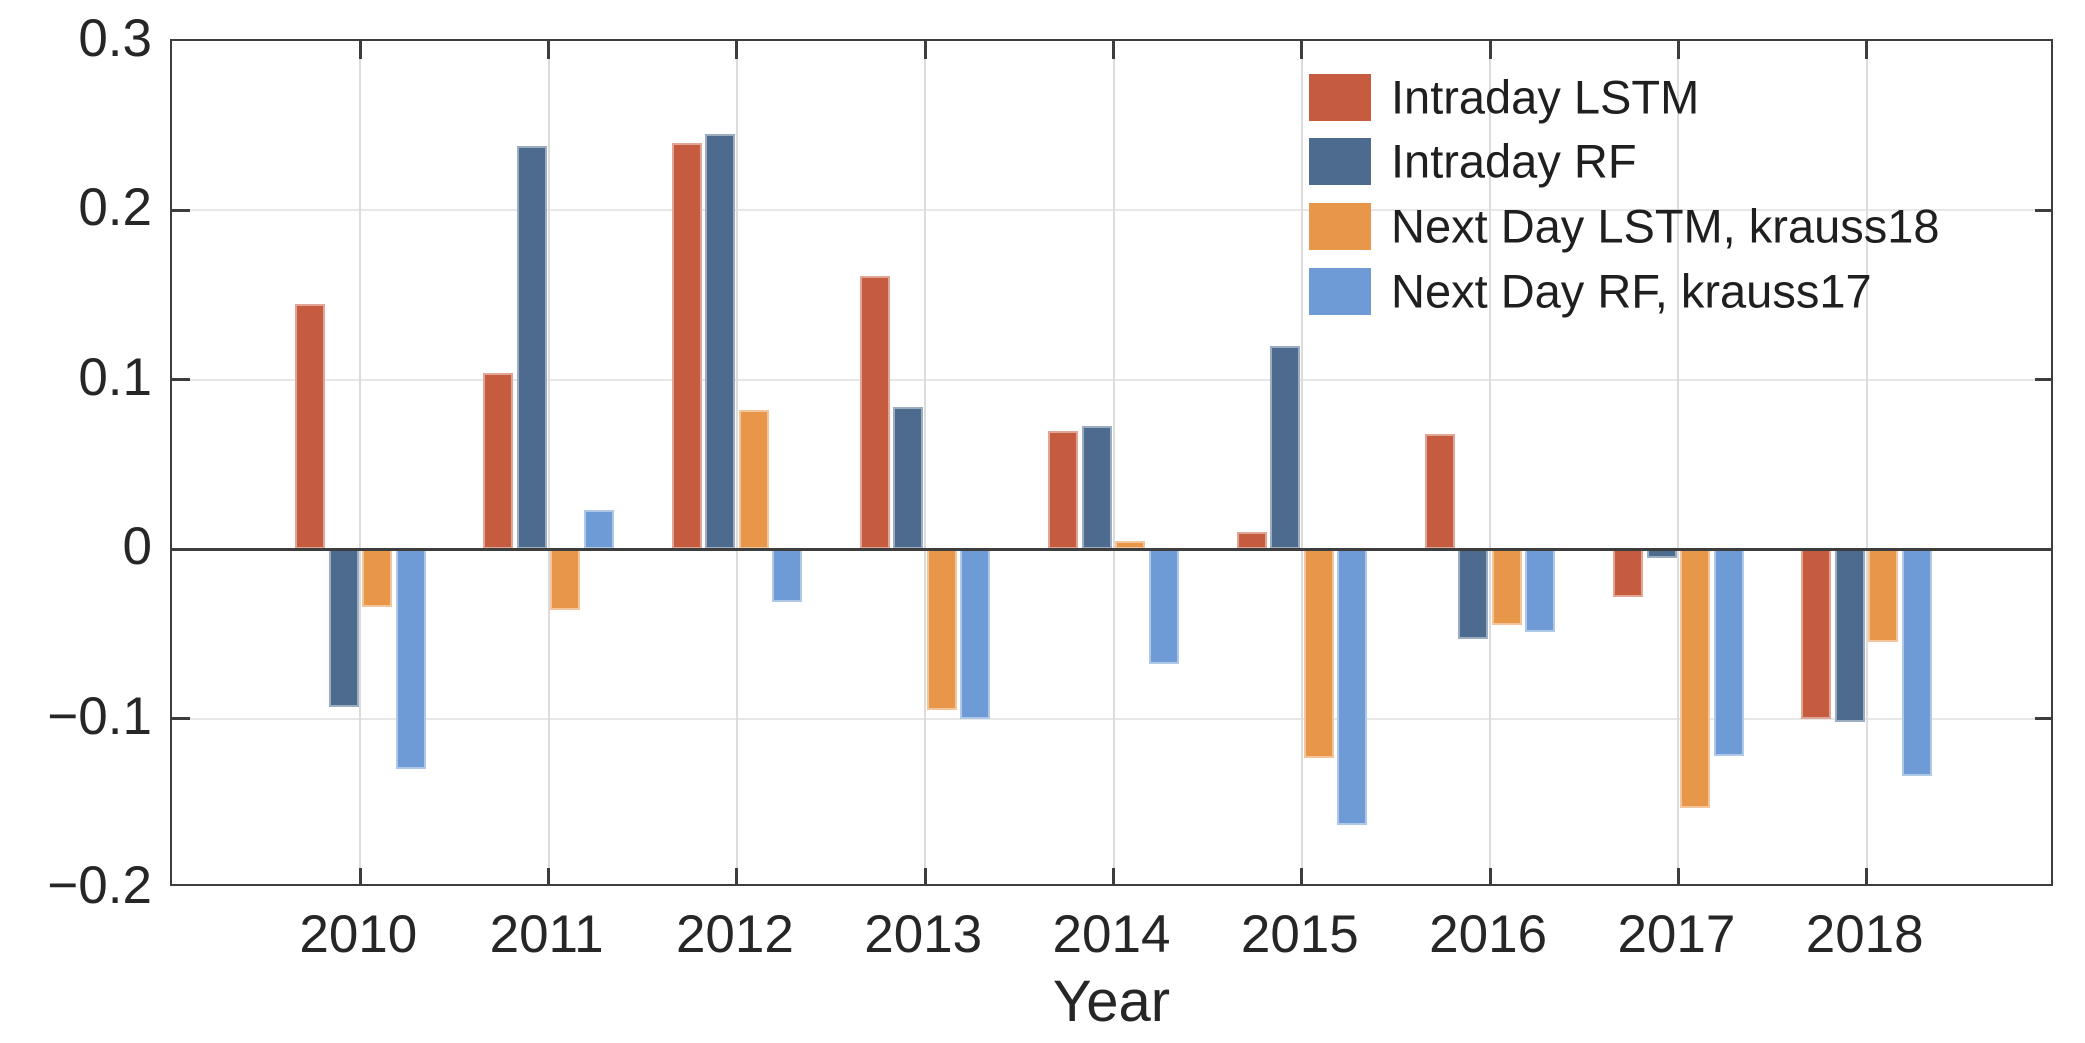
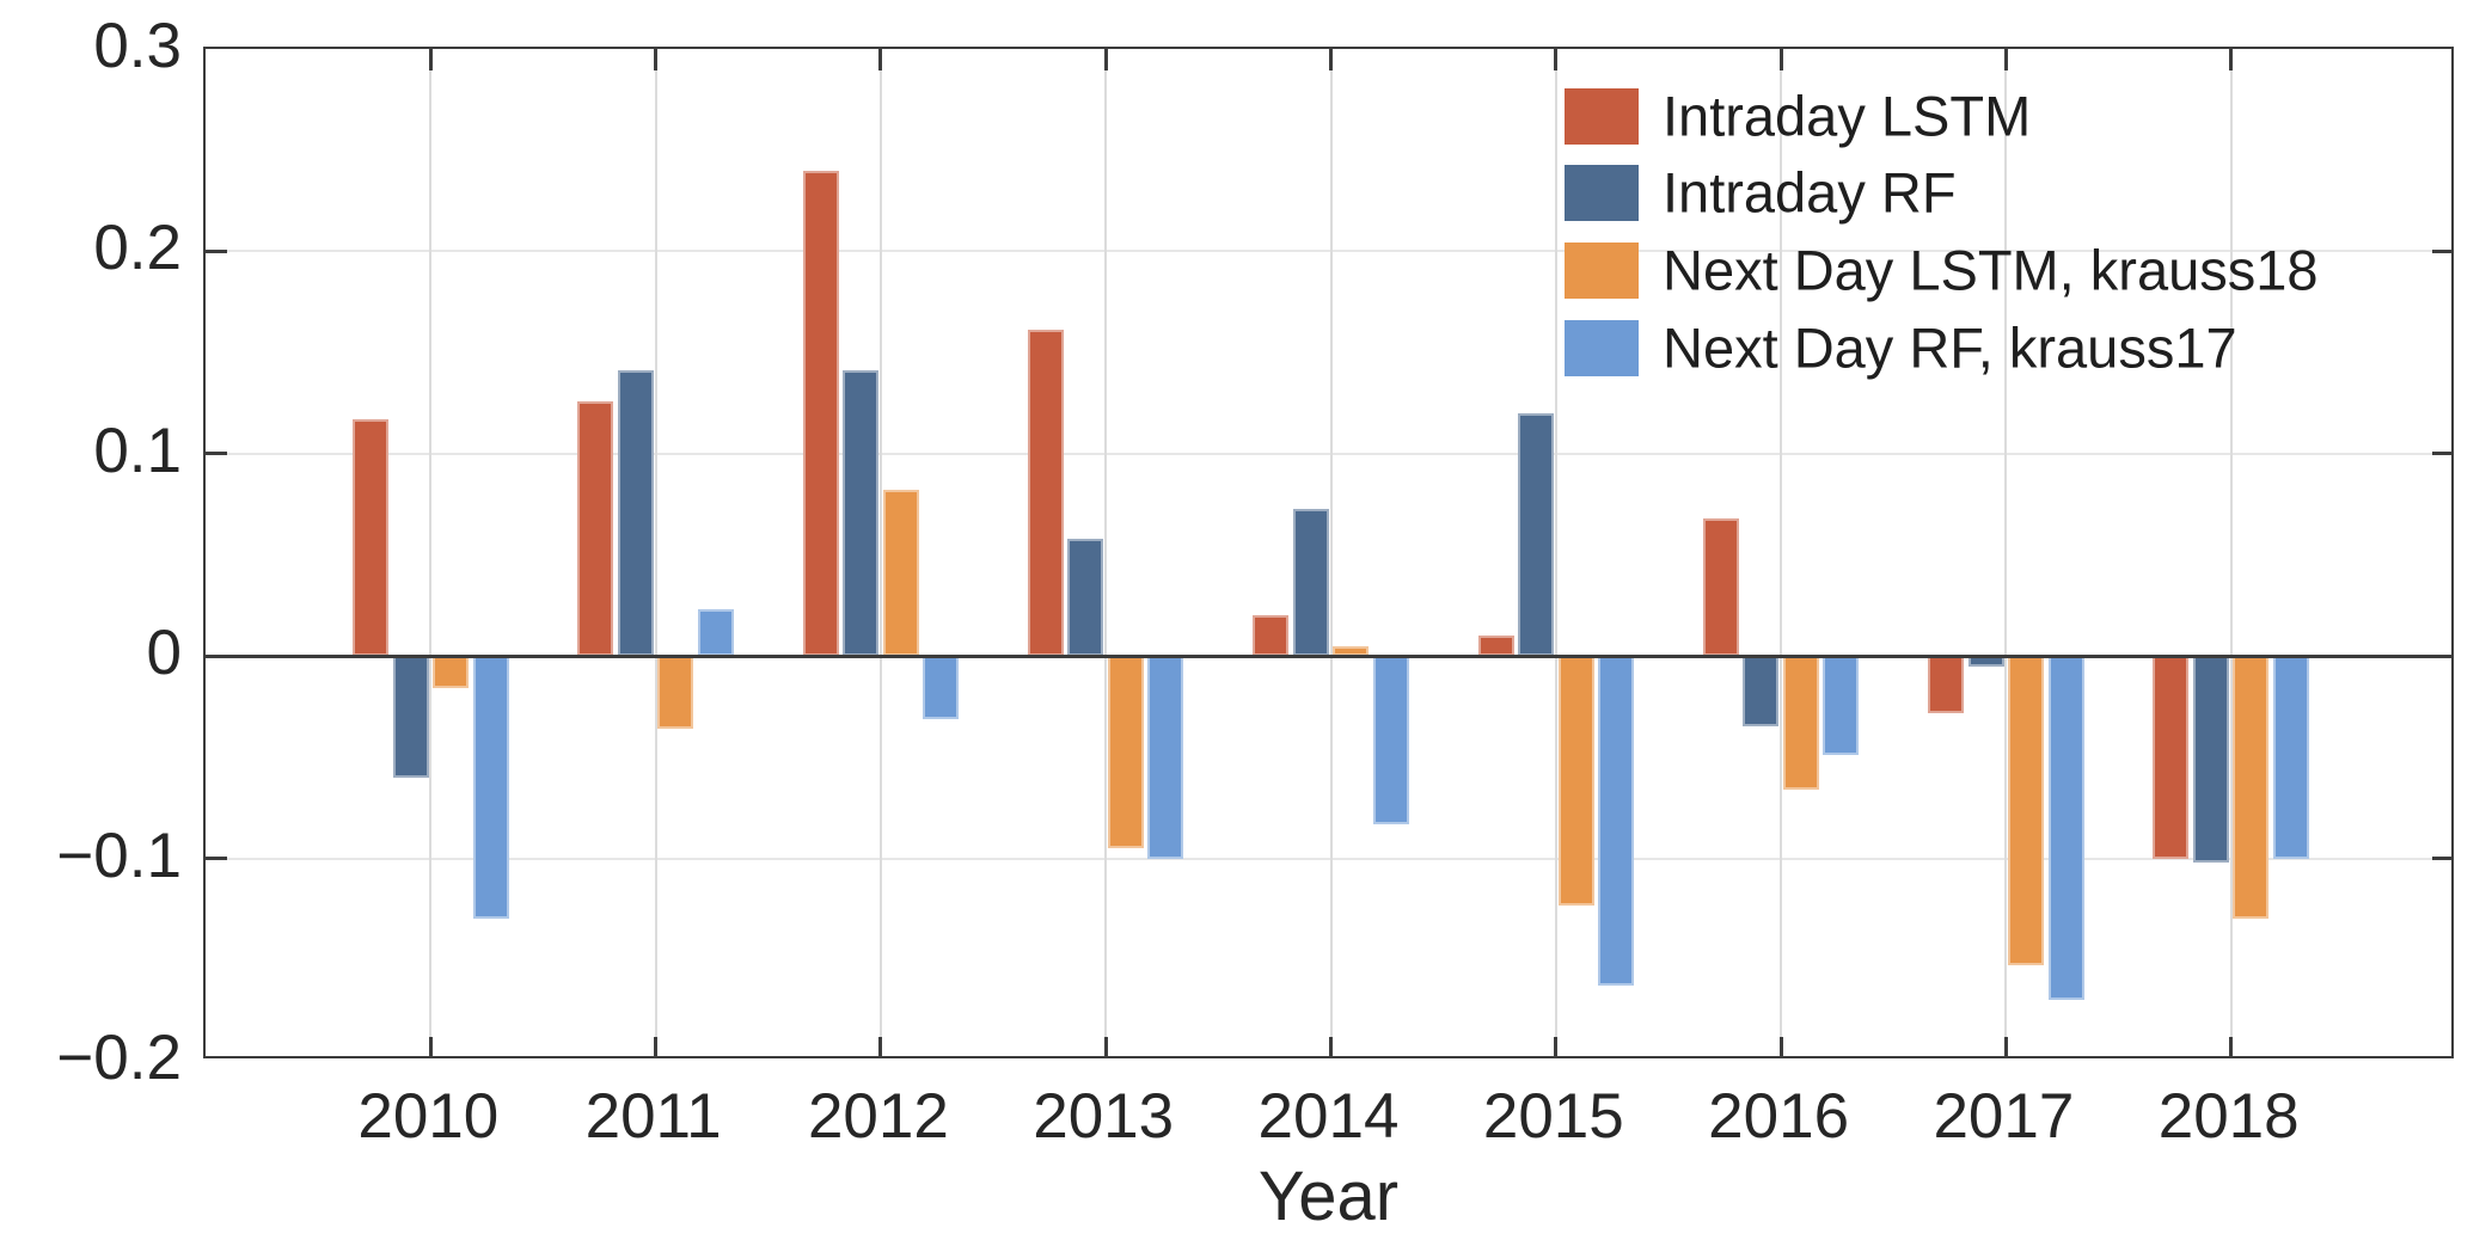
Intraday LSTM/2010: 0.145 -> 0.117
Intraday RF/2010: -0.093 -> -0.060
Next Day LSTM, krauss18/2010: -0.034 -> -0.016
Intraday LSTM/2011: 0.104 -> 0.126
Intraday RF/2011: 0.238 -> 0.141
Intraday RF/2012: 0.245 -> 0.141
Intraday RF/2013: 0.084 -> 0.058
Intraday LSTM/2014: 0.070 -> 0.020
Next Day RF, krauss17/2014: -0.068 -> -0.083
Intraday RF/2016: -0.053 -> -0.035
Next Day LSTM, krauss18/2016: -0.045 -> -0.066
Next Day RF, krauss17/2017: -0.122 -> -0.170
Next Day LSTM, krauss18/2018: -0.055 -> -0.130
Next Day RF, krauss17/2018: -0.134 -> -0.100
